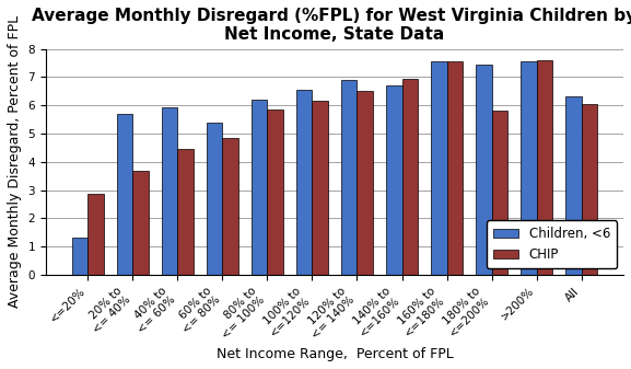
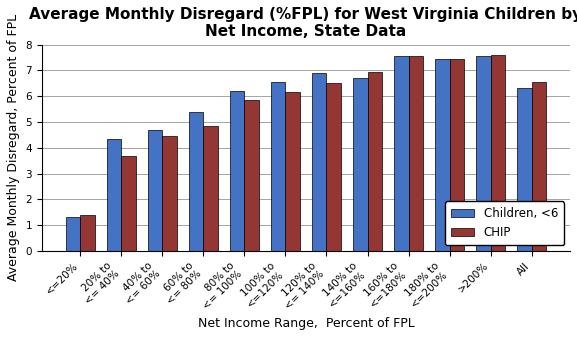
CHIP/<=20%: 2.85 -> 1.40
Children, <6/20% to <= 40%: 5.70 -> 4.35
Children, <6/40% to <= 60%: 5.95 -> 4.70
CHIP/180% to <=200%: 5.80 -> 7.45
CHIP/All: 6.05 -> 6.55
